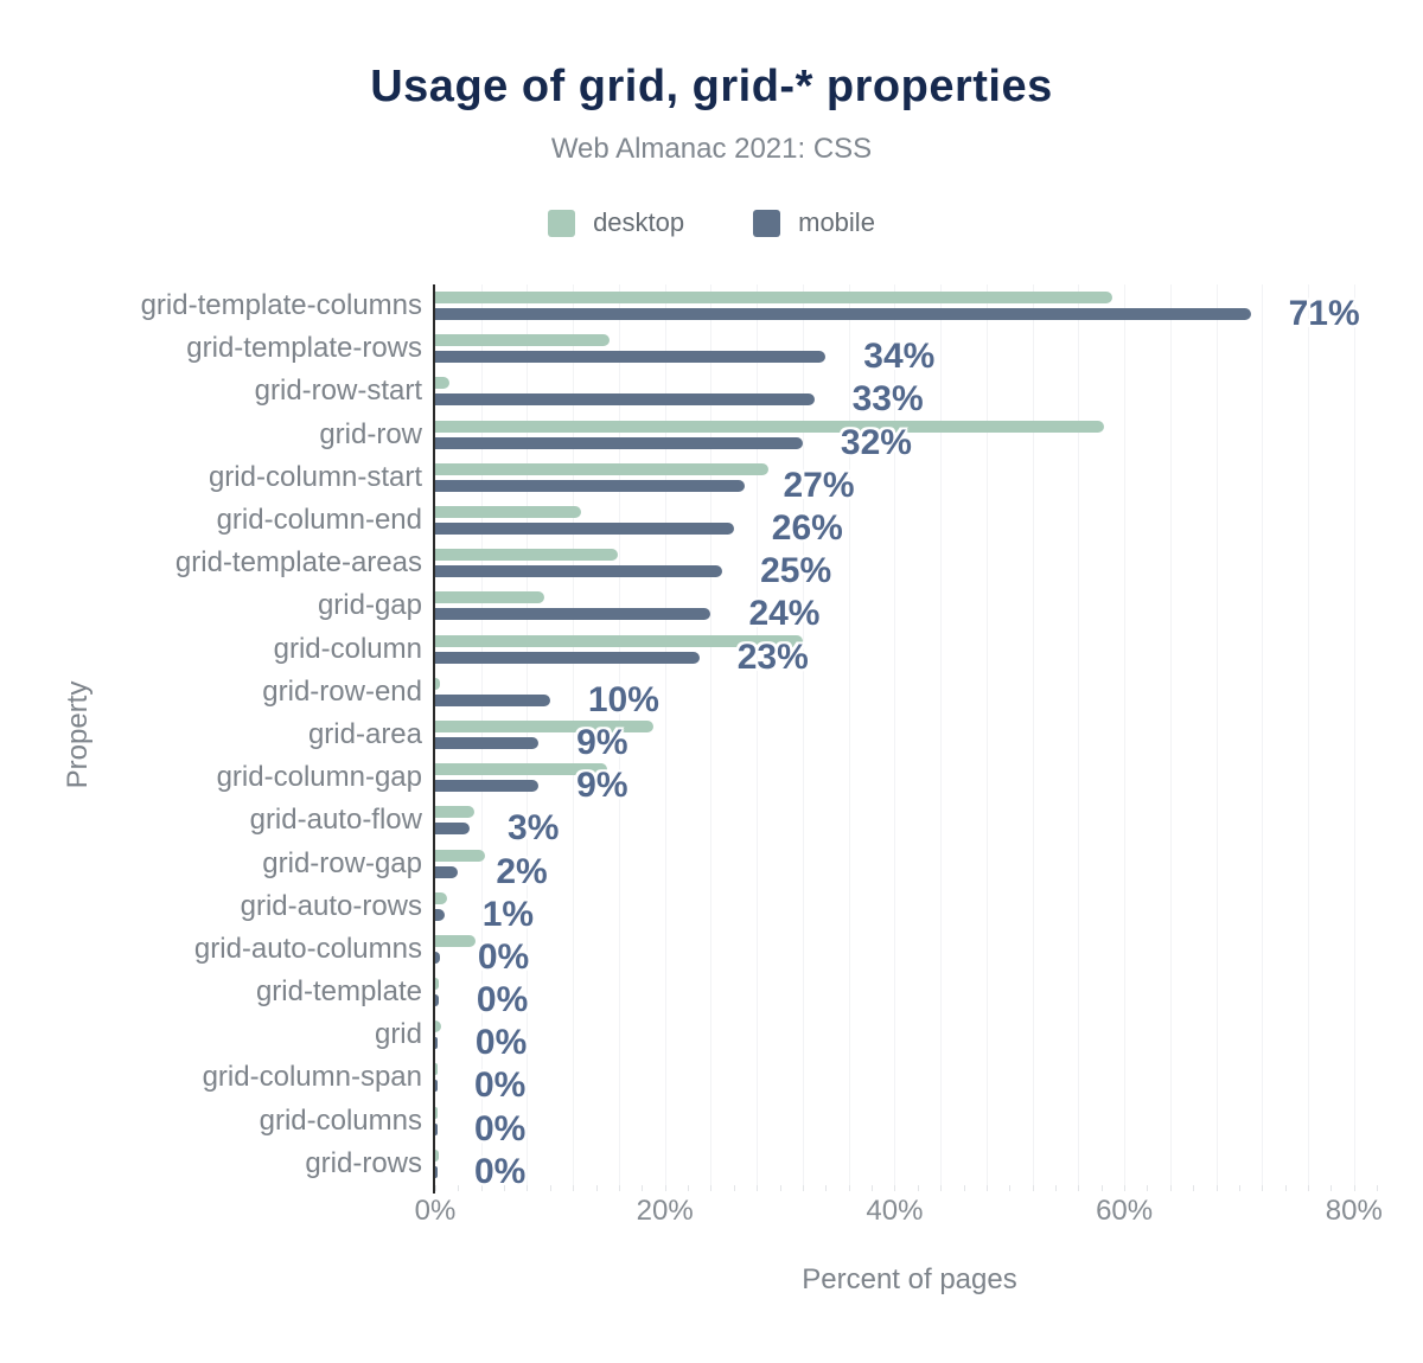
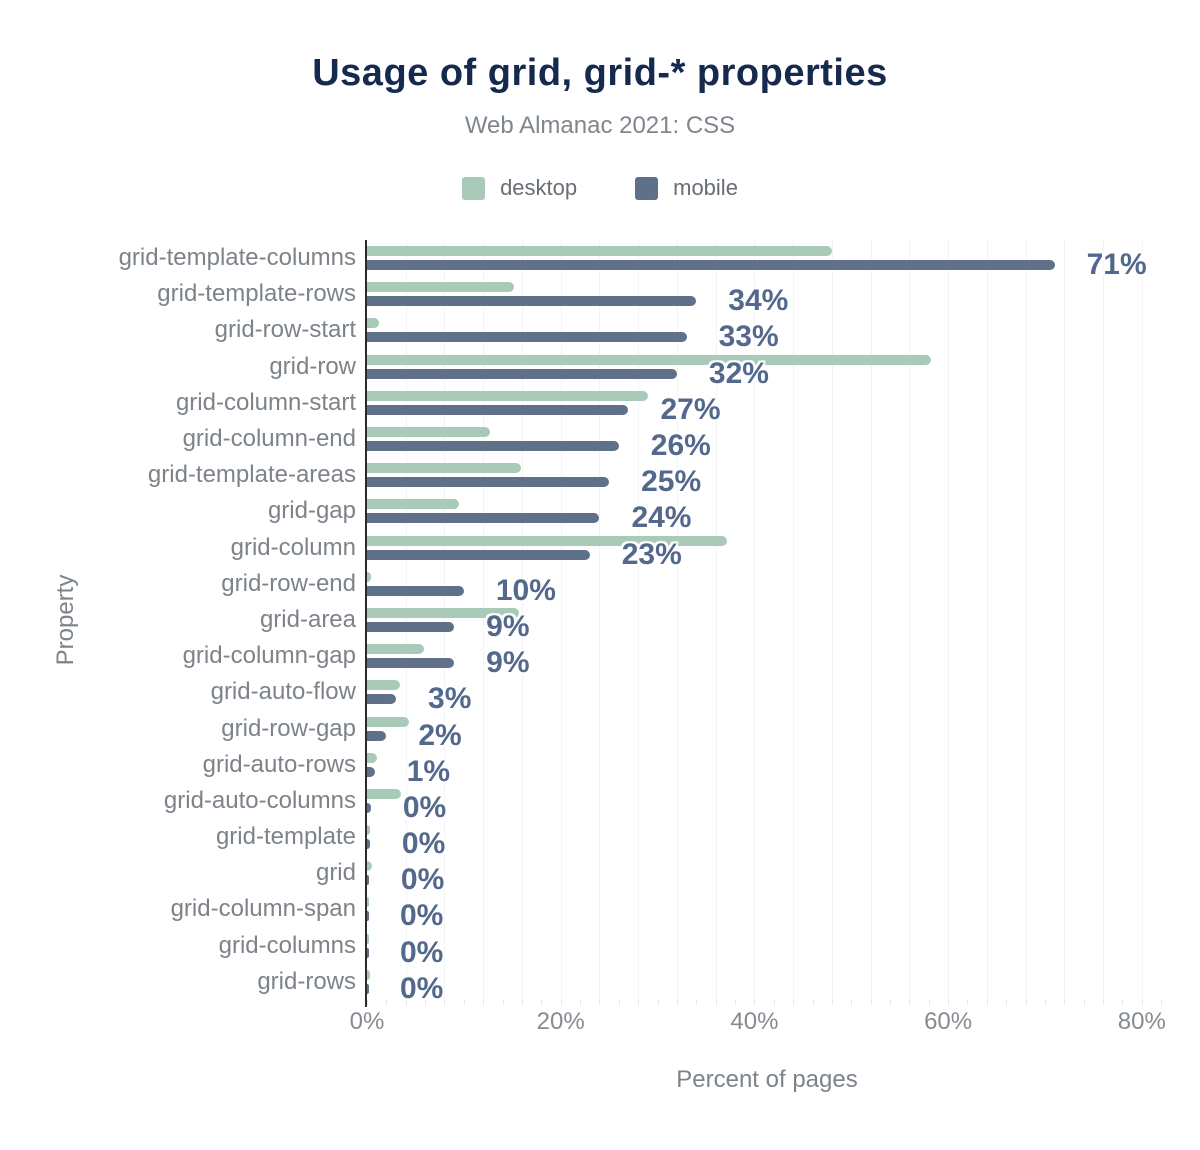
desktop/grid-template-columns: 59% -> 48%
desktop/grid-column: 32% -> 37%
desktop/grid-area: 19% -> 16%
desktop/grid-column-gap: 15% -> 6%
